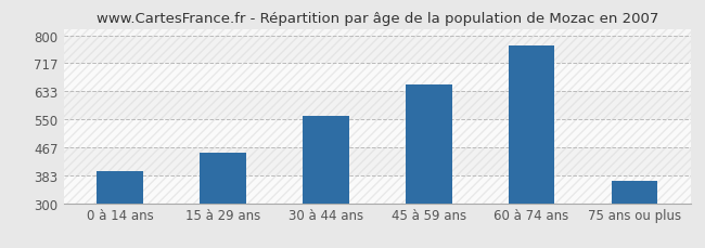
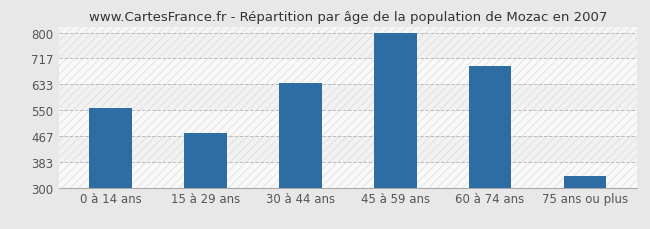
0 à 14 ans: 395 -> 556
15 à 29 ans: 450 -> 475
30 à 44 ans: 560 -> 638
45 à 59 ans: 655 -> 800
60 à 74 ans: 770 -> 693
75 ans ou plus: 365 -> 338
